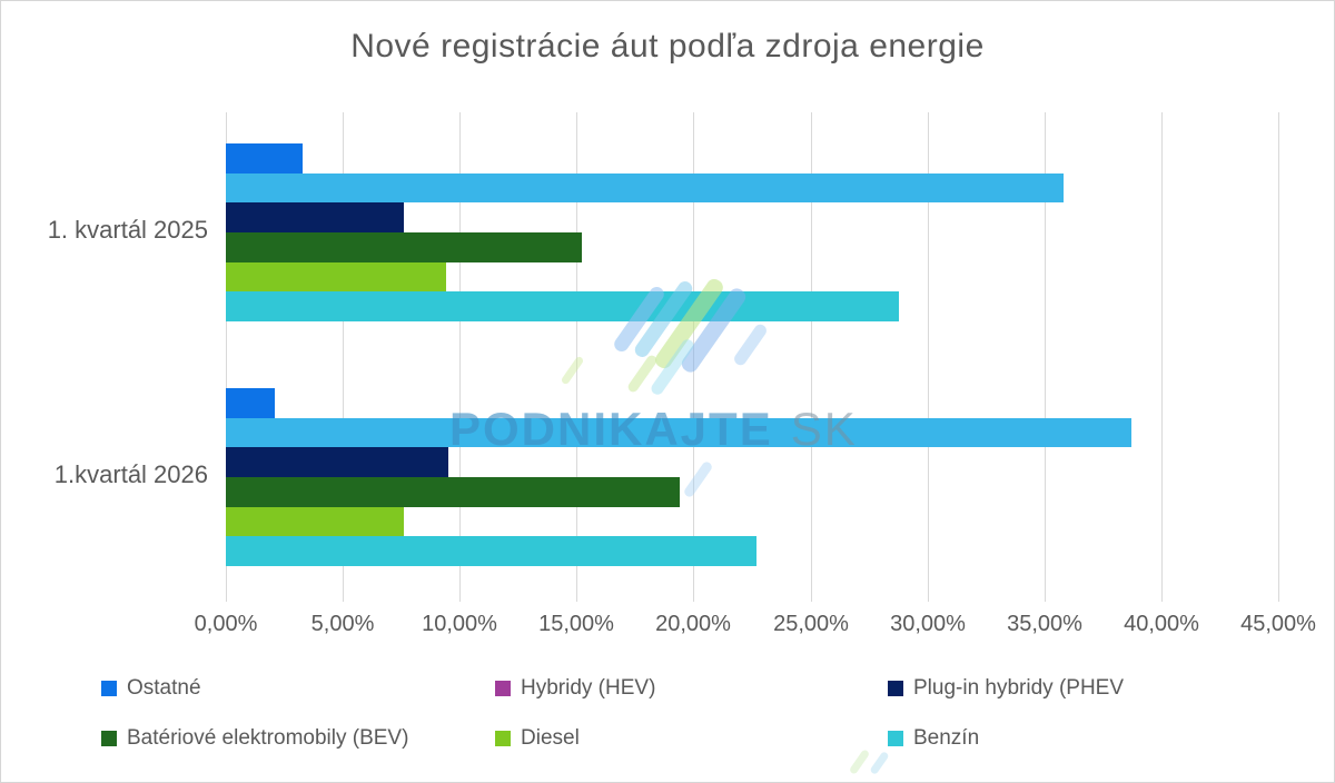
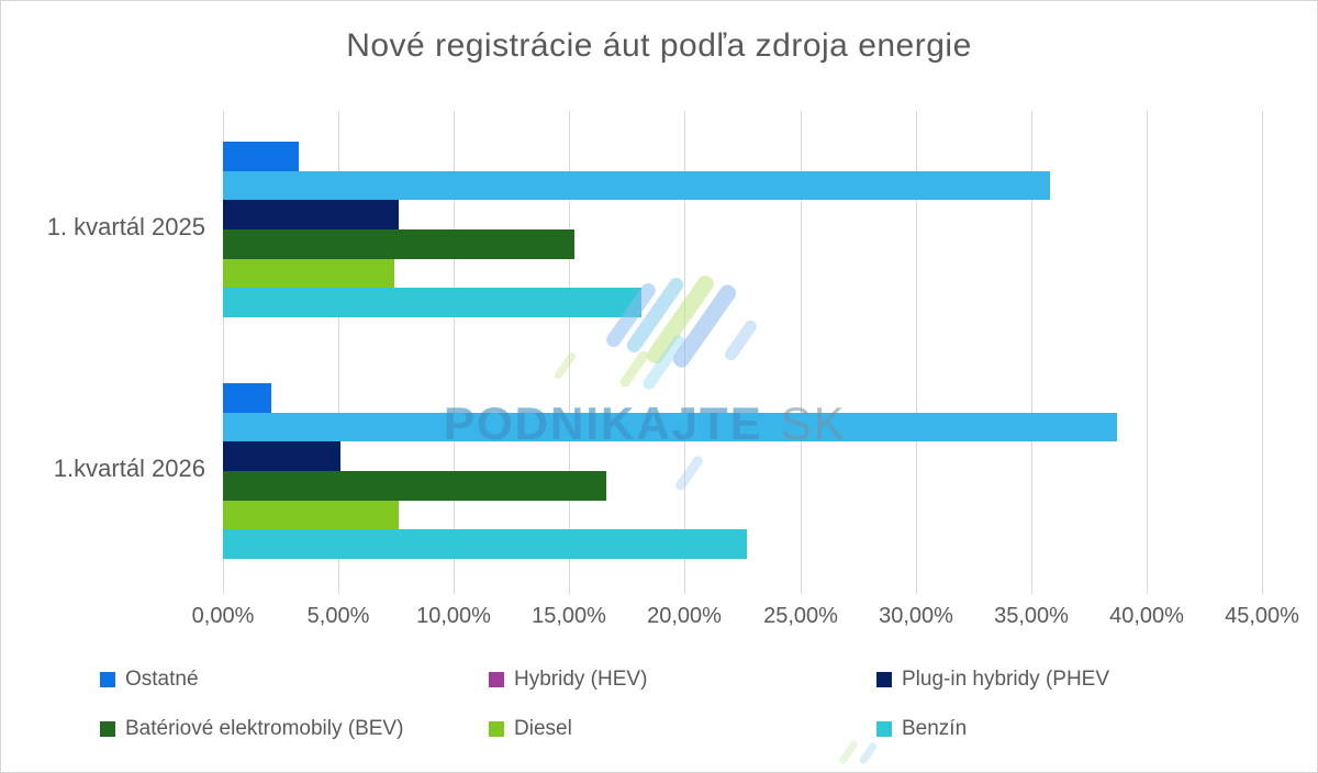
Diesel/1. kvartál 2025: 9,4% -> 7,4%
Benzín/1. kvartál 2025: 28,8% -> 18,1%
Plug-in hybridy (PHEV/1.kvartál 2026: 9,5% -> 5,1%
Batériové elektromobily (BEV)/1.kvartál 2026: 19,4% -> 16,6%
